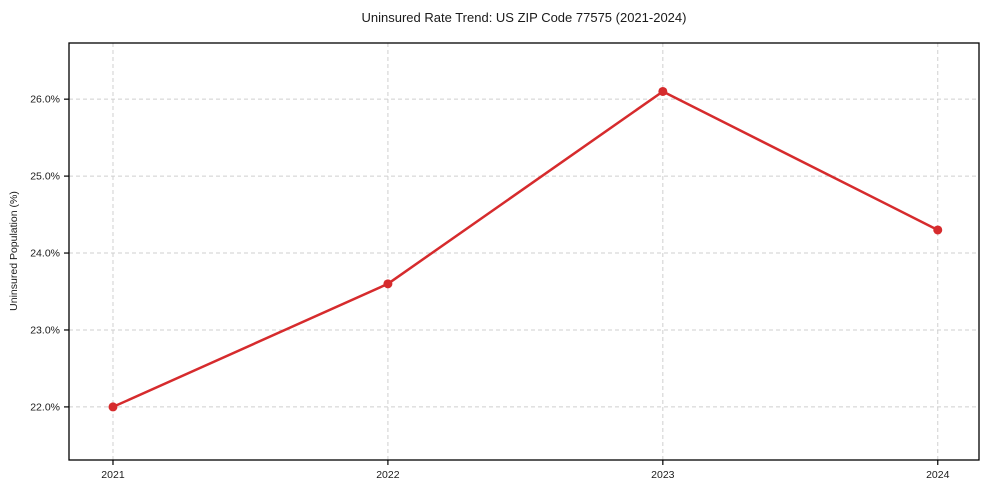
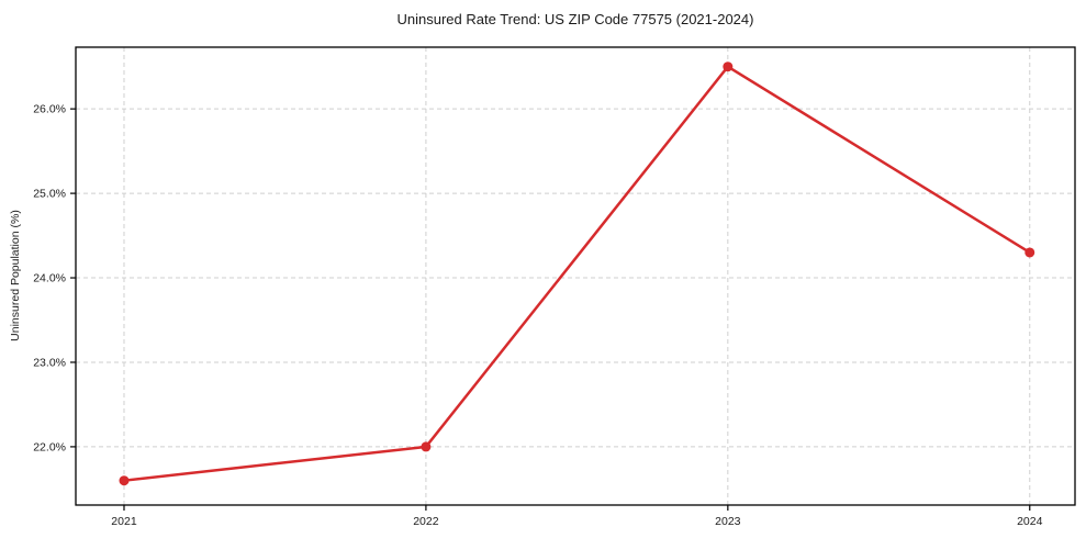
2021: 22.0% -> 21.6%
2022: 23.6% -> 22.0%
2023: 26.1% -> 26.5%
